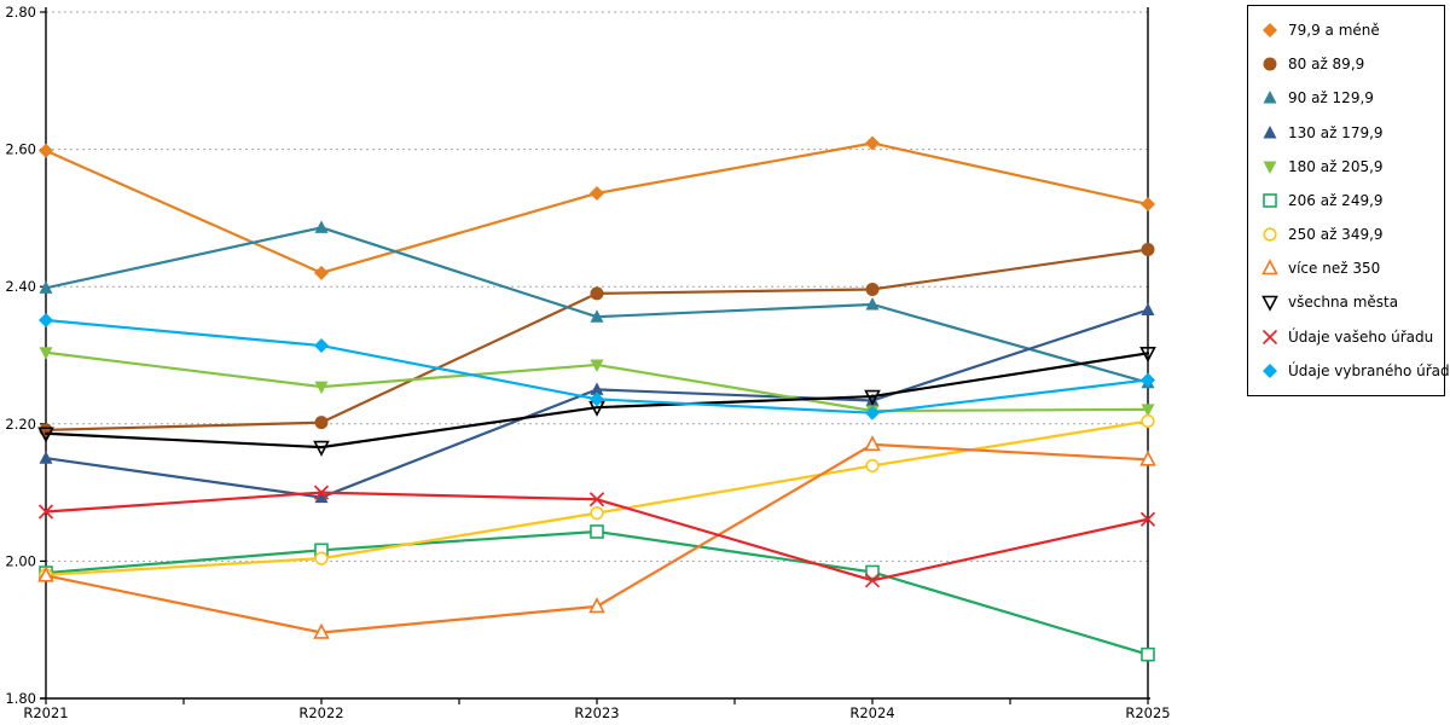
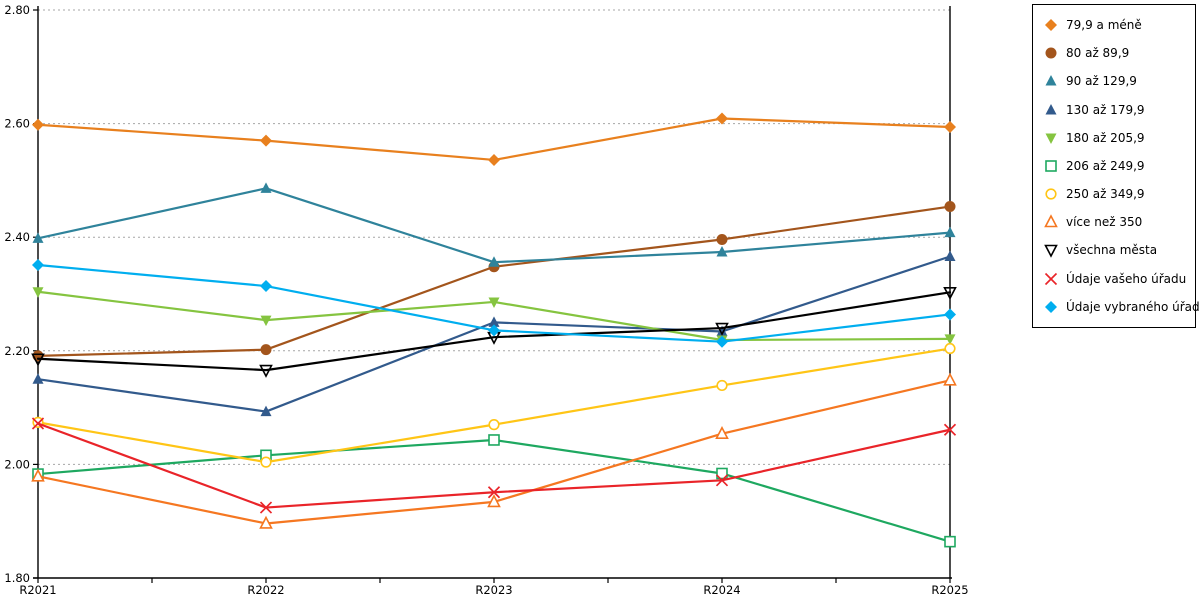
250 až 349,9/R2021: 1.98 -> 2.07
79,9 a méně/R2022: 2.42 -> 2.57
Údaje vašeho úřadu/R2022: 2.10 -> 1.92
80 až 89,9/R2023: 2.39 -> 2.35
Údaje vašeho úřadu/R2023: 2.09 -> 1.95
více než 350/R2024: 2.17 -> 2.05
79,9 a méně/R2025: 2.52 -> 2.59
90 až 129,9/R2025: 2.26 -> 2.41
